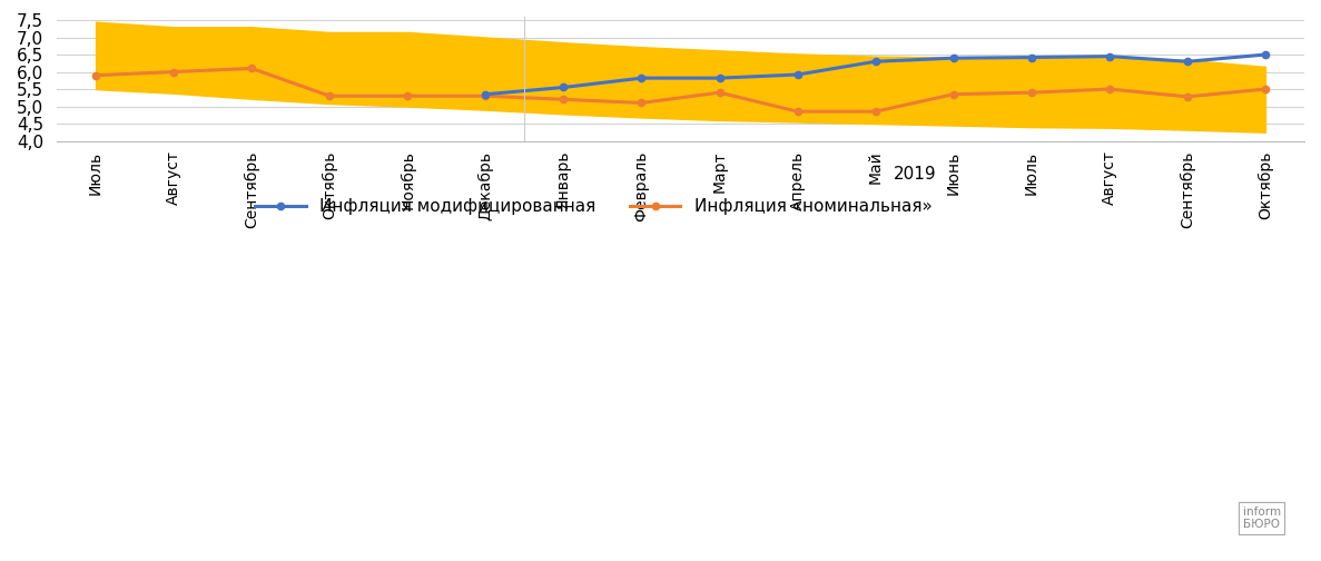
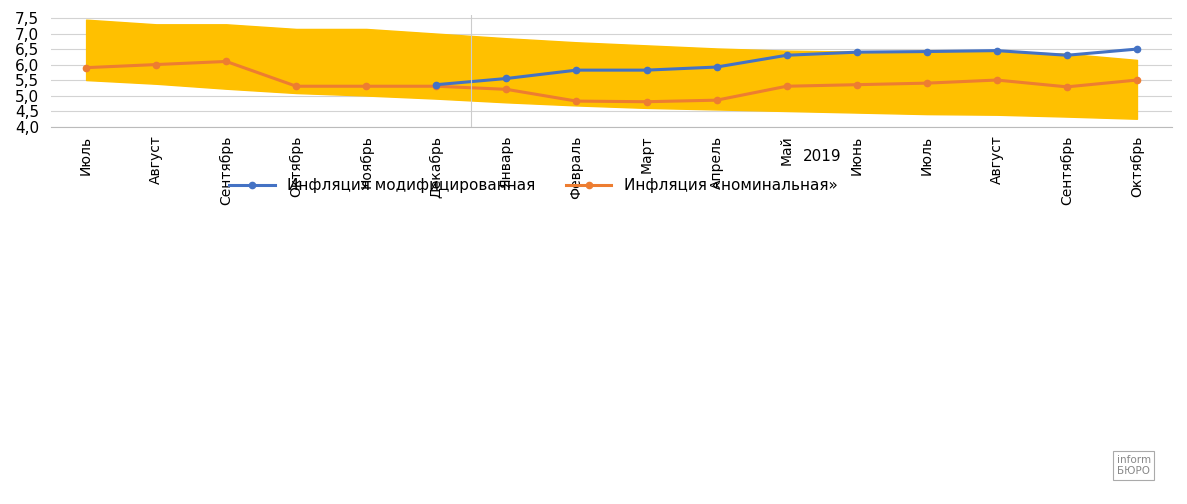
Инфляция «номинальная»/Февраль: 5,10 -> 4,82
Инфляция «номинальная»/Март: 5,40 -> 4,80
Инфляция «номинальная»/Май: 4,85 -> 5,30
